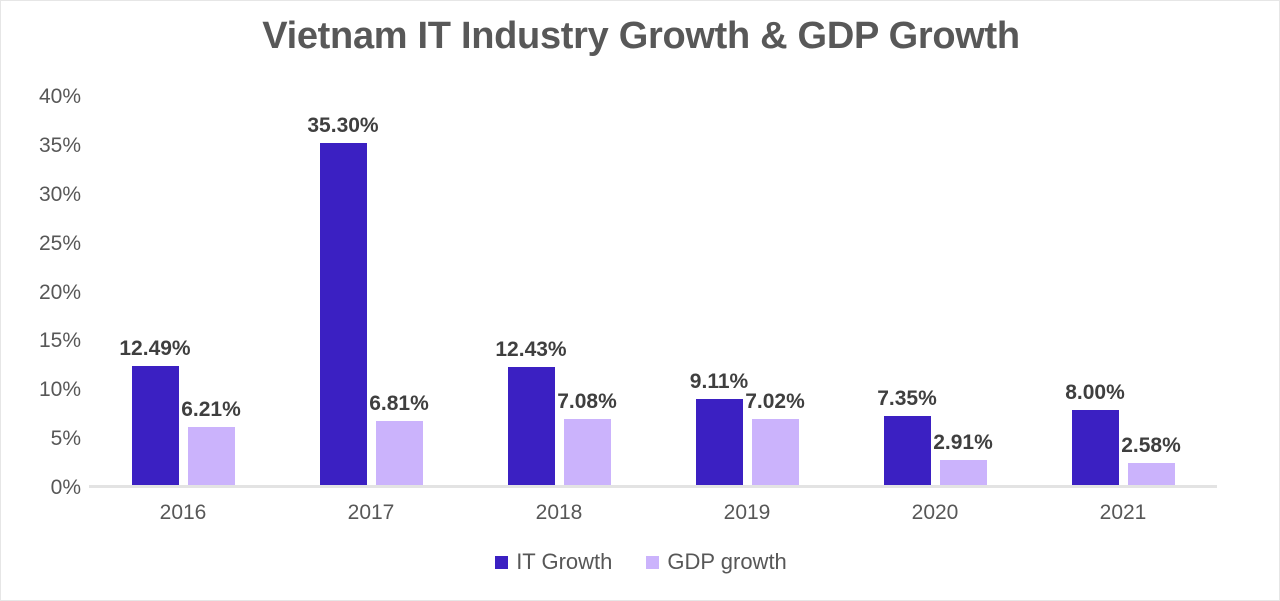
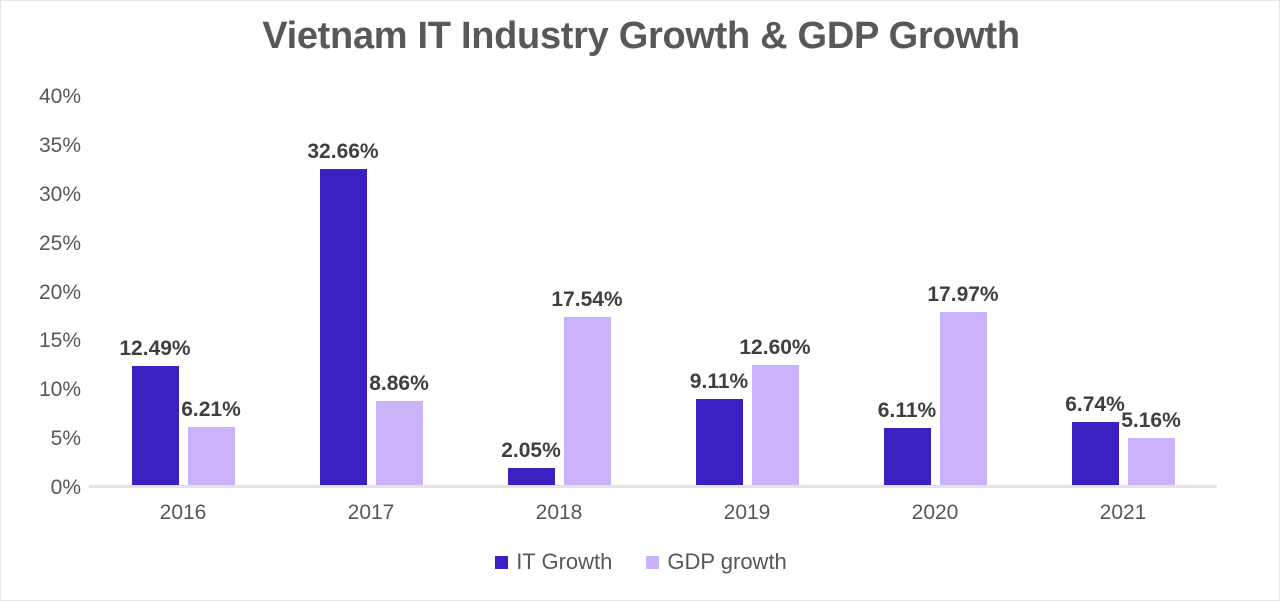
IT Growth/2017: 35.30% -> 32.66%
GDP growth/2017: 6.81% -> 8.86%
IT Growth/2018: 12.43% -> 2.05%
GDP growth/2018: 7.08% -> 17.54%
GDP growth/2019: 7.02% -> 12.60%
IT Growth/2020: 7.35% -> 6.11%
GDP growth/2020: 2.91% -> 17.97%
IT Growth/2021: 8.00% -> 6.74%
GDP growth/2021: 2.58% -> 5.16%
